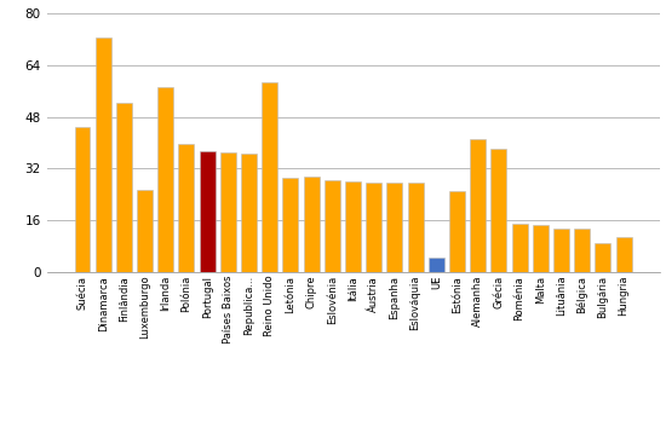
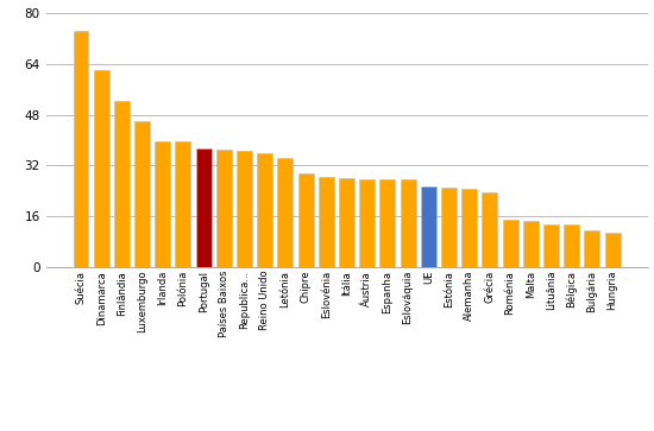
Suécia: 45.0 -> 74.5
Dinamarca: 72.5 -> 62.0
Luxemburgo: 25.5 -> 46.0
Irlanda: 57.0 -> 39.5
Reino Unido: 58.5 -> 36.0
Letónia: 29.0 -> 34.5
UE: 4.5 -> 25.5
Alemanha: 41.0 -> 24.5
Grécia: 38.0 -> 23.5
Bulgária: 9.0 -> 11.5
